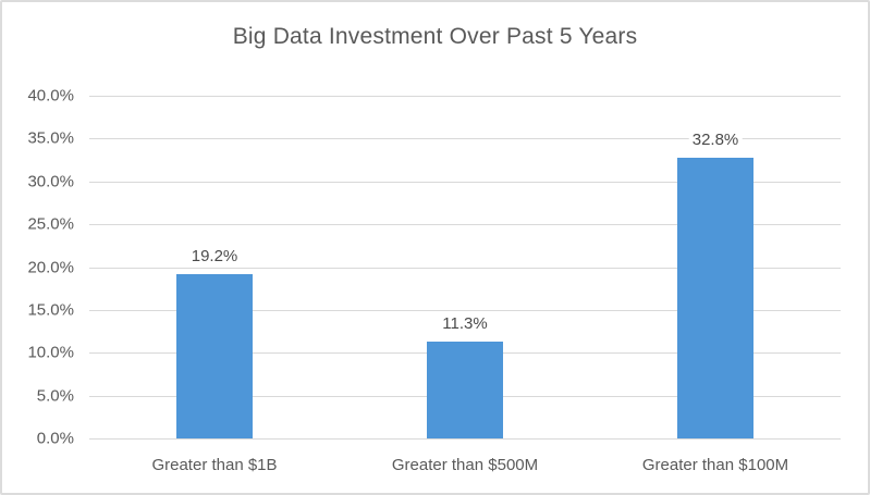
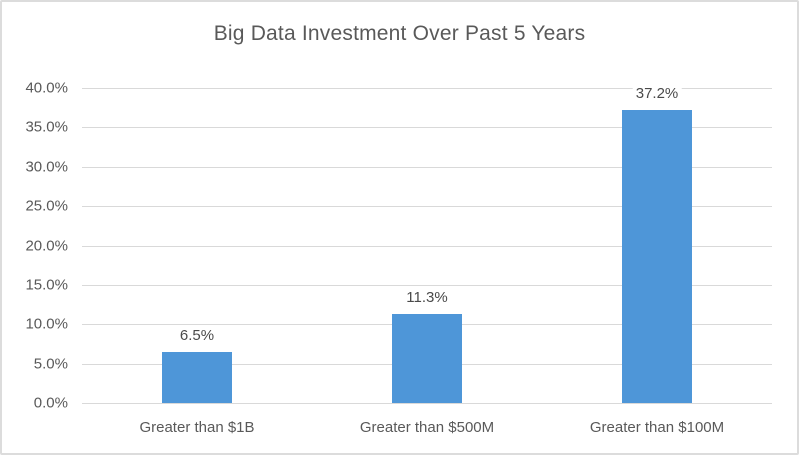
Greater than $1B: 19.2% -> 6.5%
Greater than $100M: 32.8% -> 37.2%
